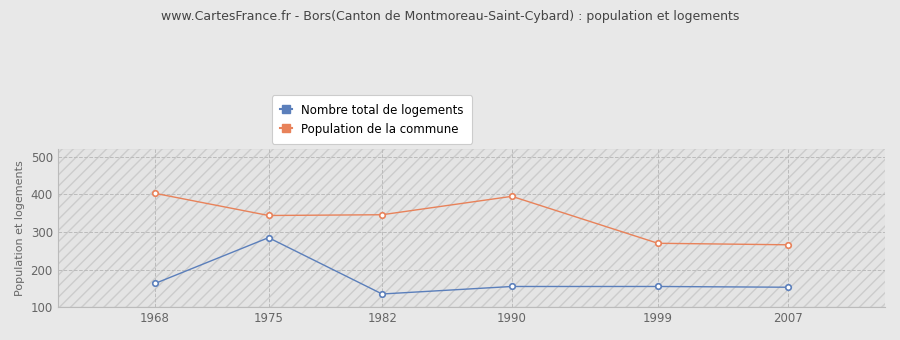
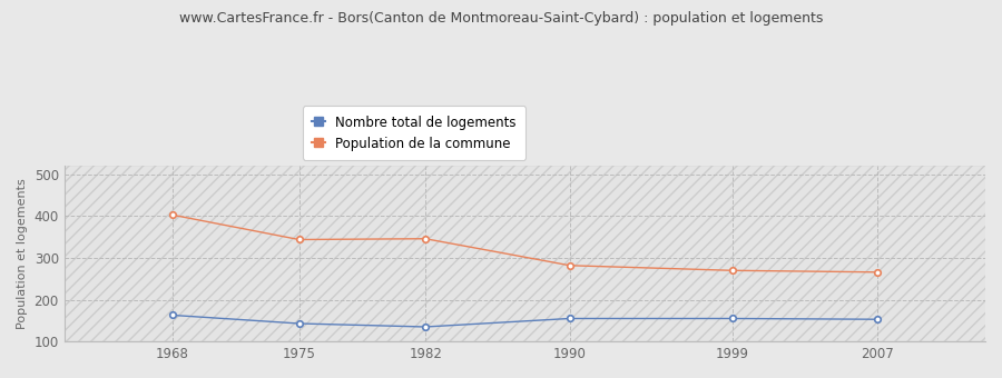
Nombre total de logements/1975: 285 -> 143
Population de la commune/1990: 395 -> 282
